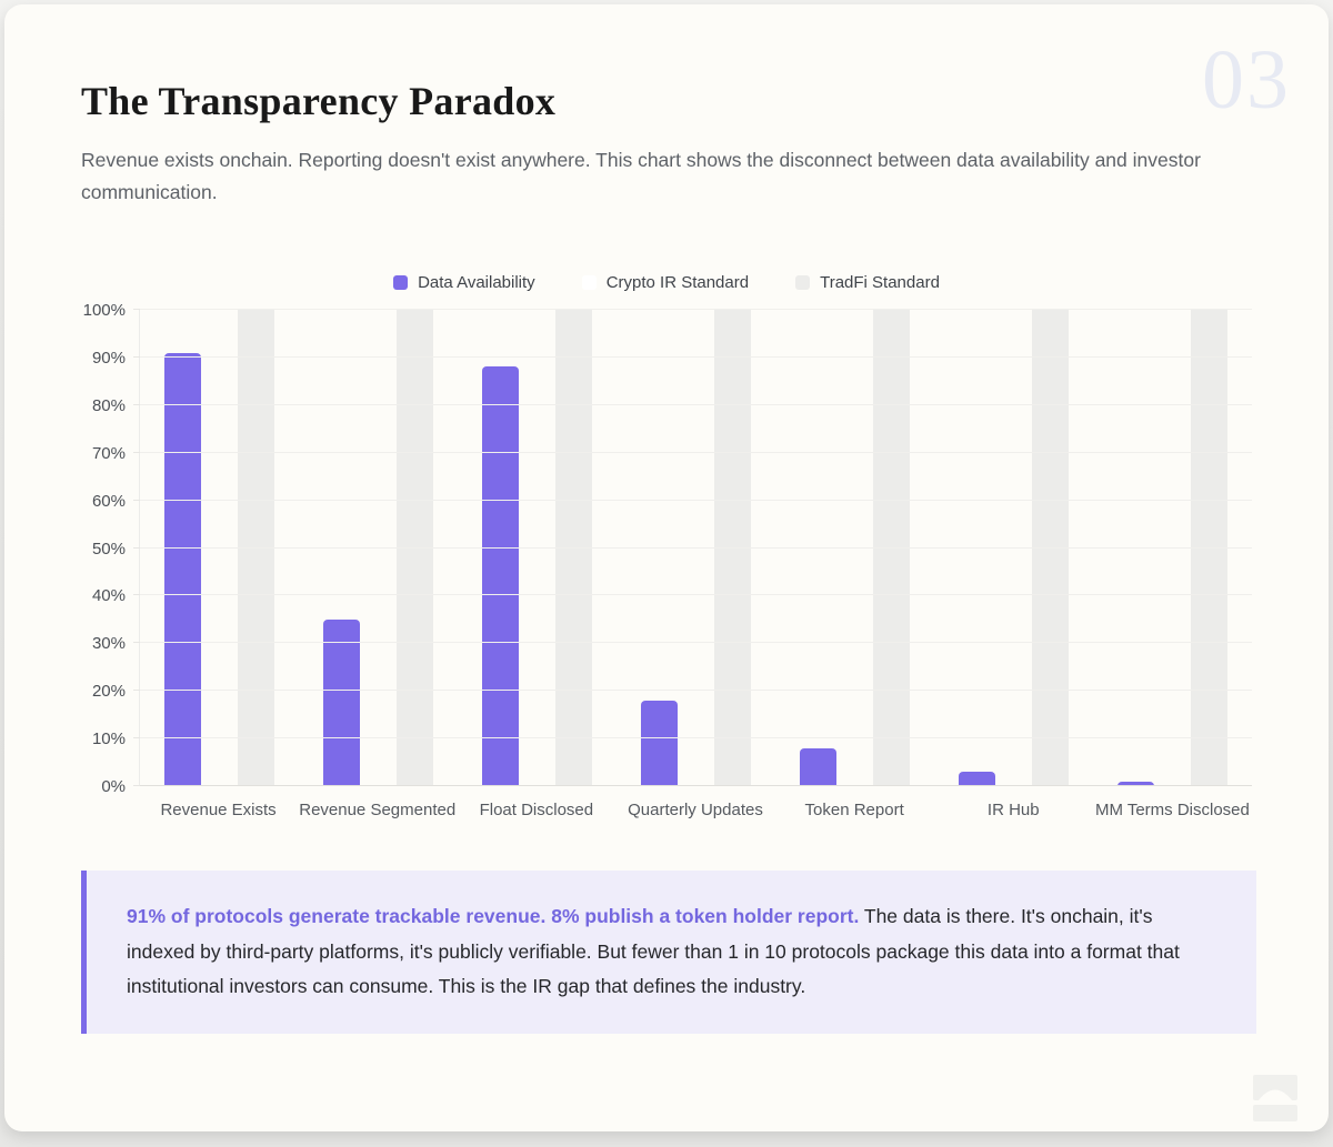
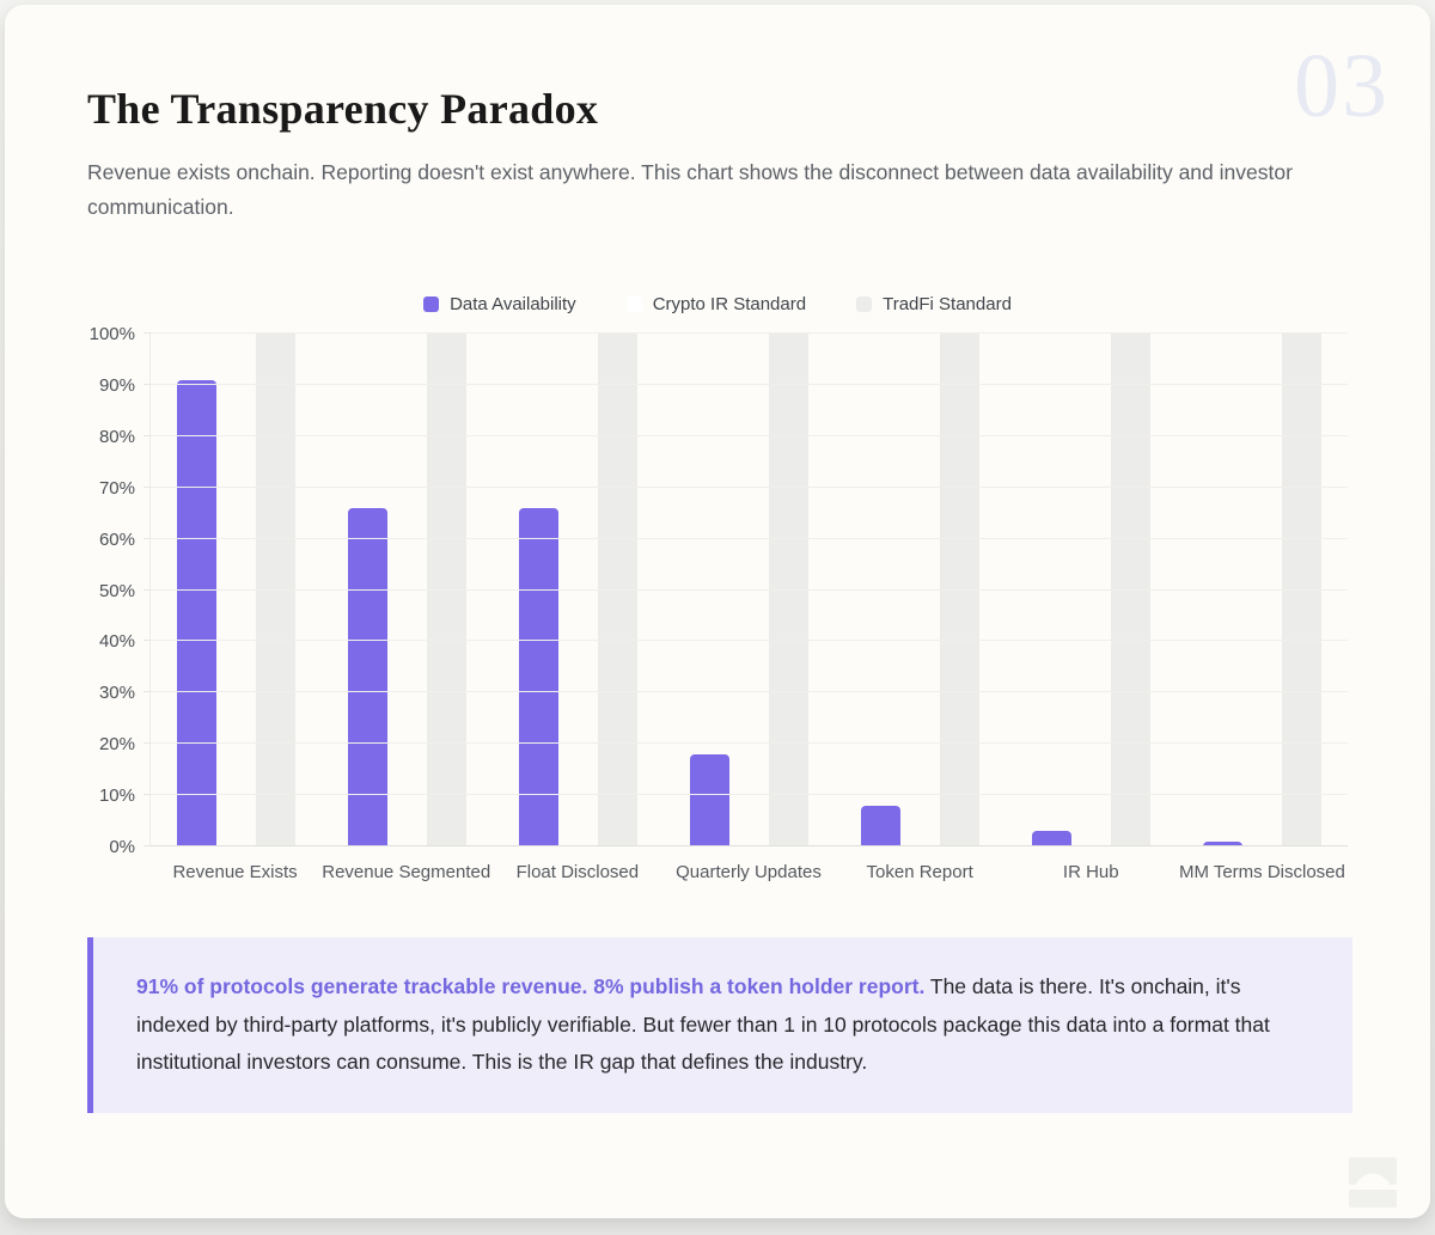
Data Availability/Revenue Segmented: 35% -> 66%
Data Availability/Float Disclosed: 88% -> 66%
